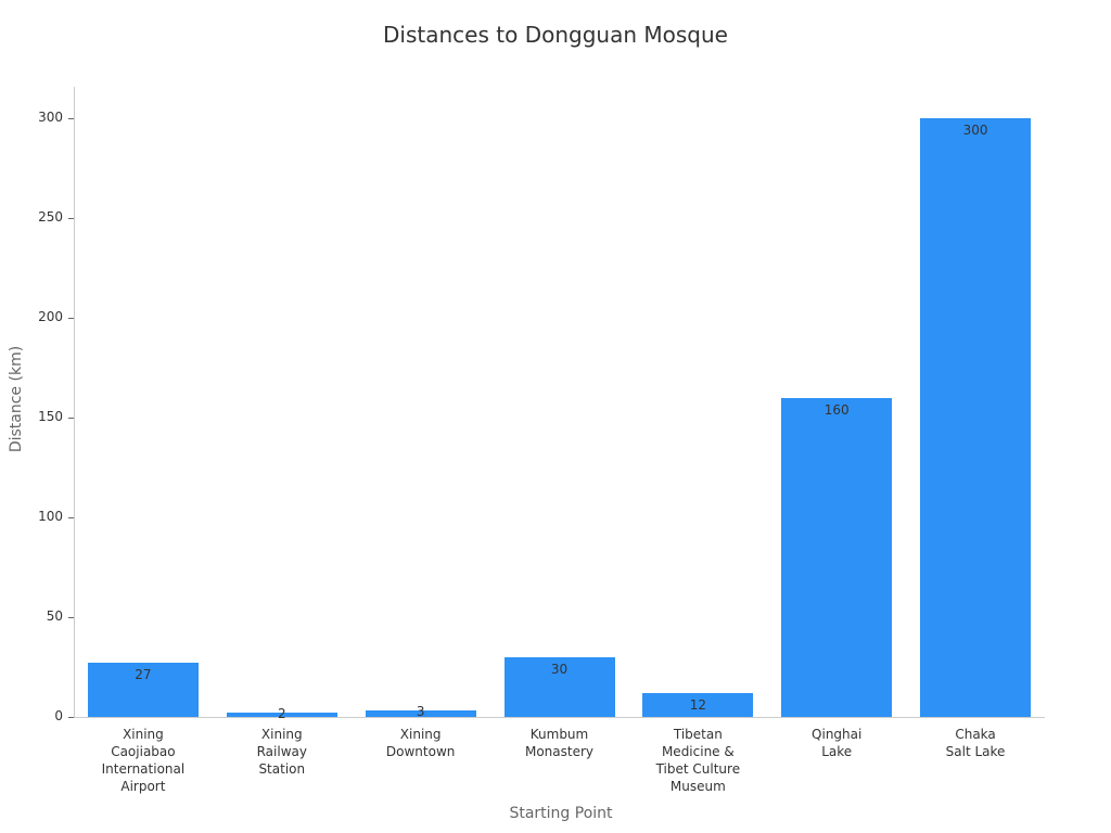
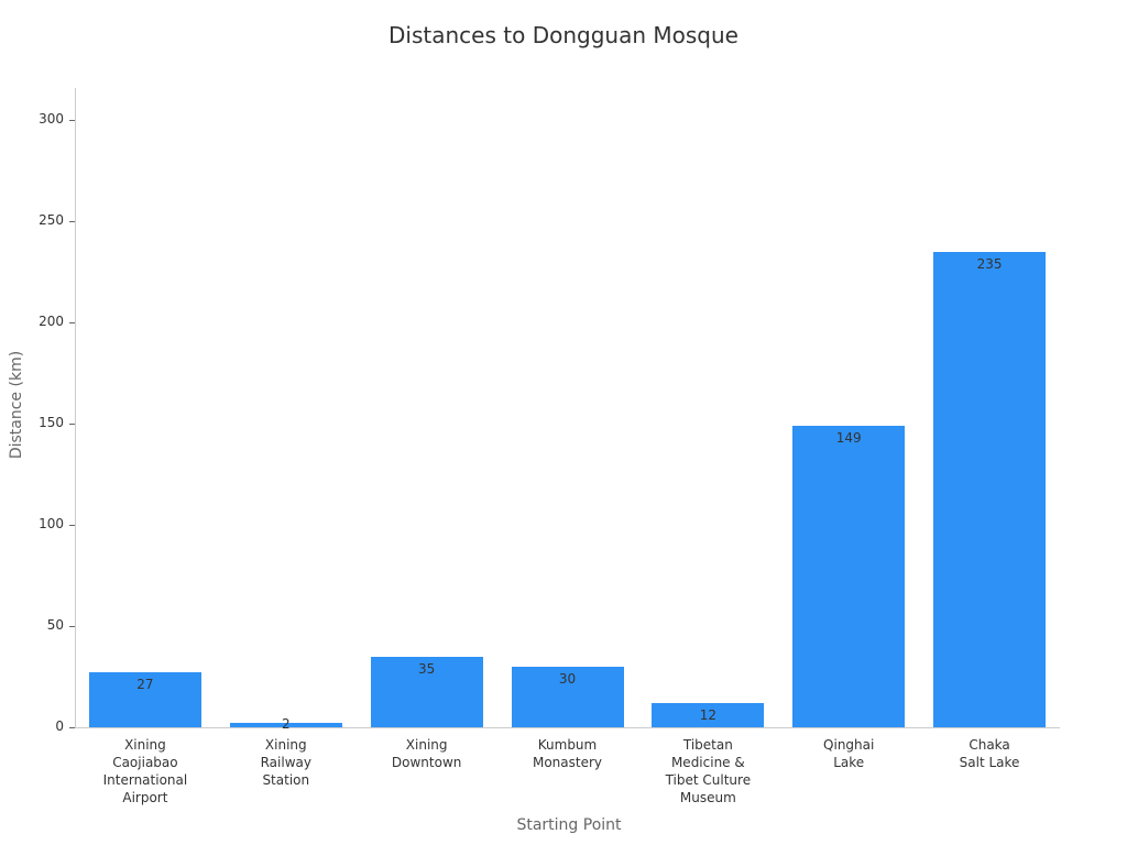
Xining Downtown: 3 -> 35
Qinghai Lake: 160 -> 149
Chaka Salt Lake: 300 -> 235
